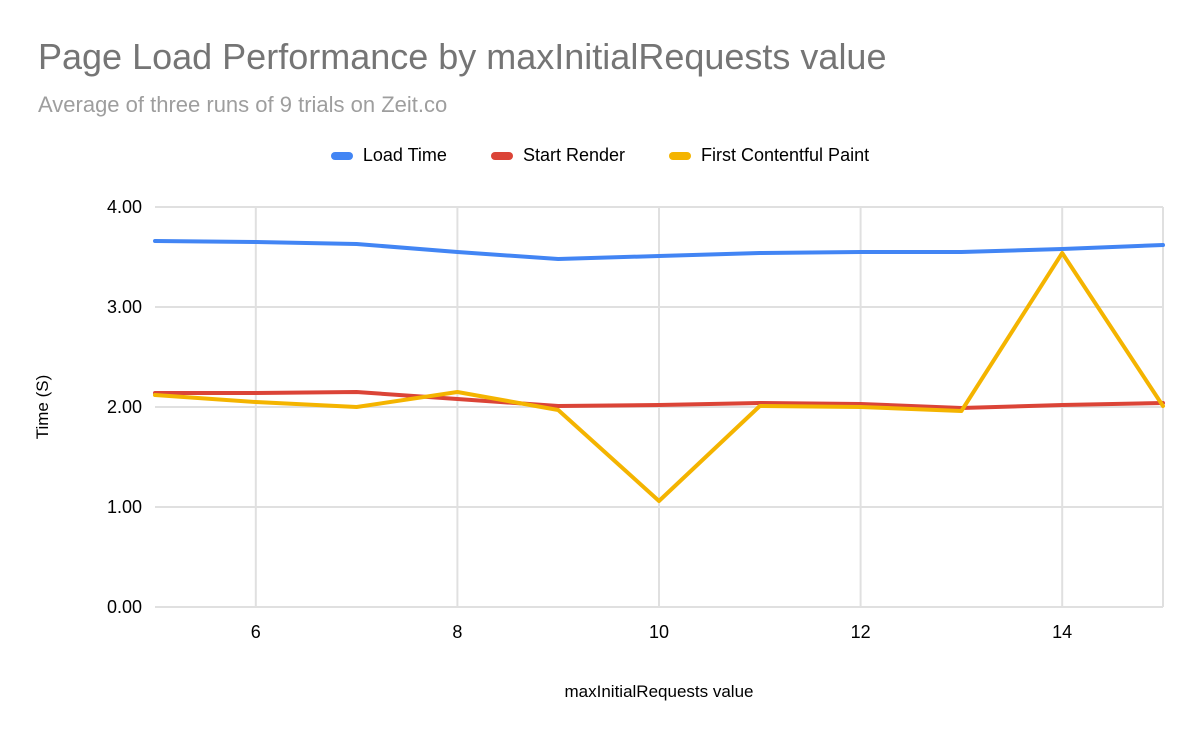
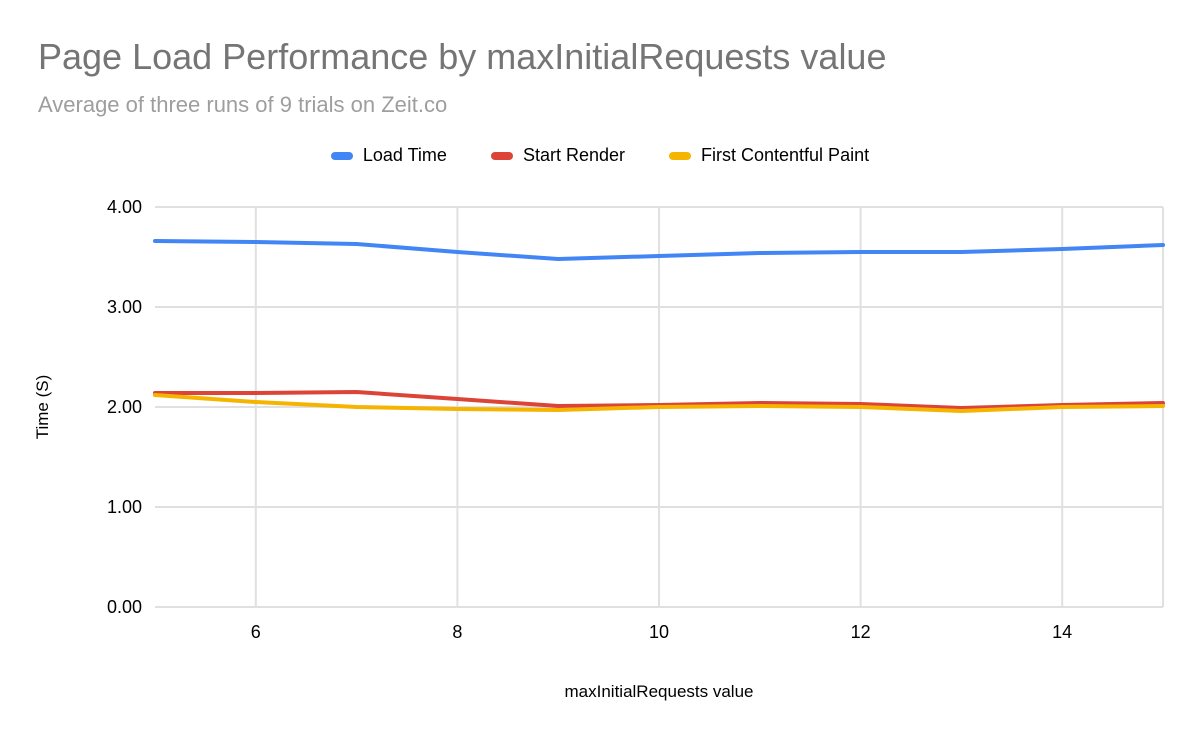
First Contentful Paint/8: 2.15 -> 1.98
First Contentful Paint/10: 1.06 -> 2.00
First Contentful Paint/14: 3.54 -> 2.00
